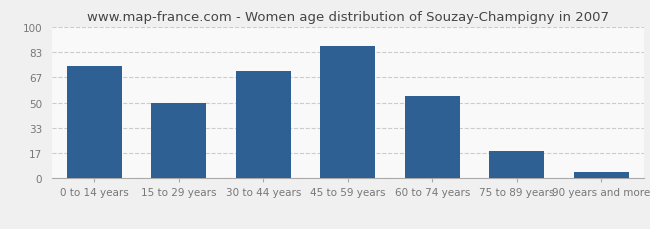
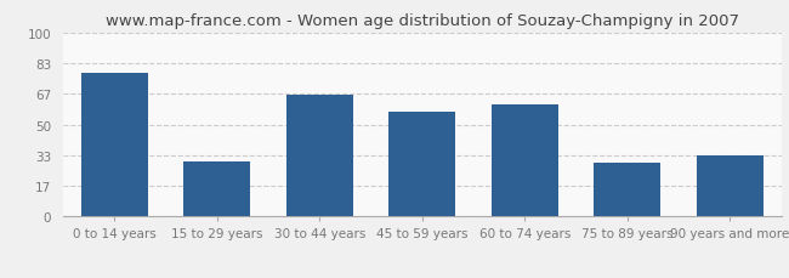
0 to 14 years: 74 -> 78
15 to 29 years: 50 -> 30
30 to 44 years: 71 -> 66
45 to 59 years: 87 -> 57
60 to 74 years: 54 -> 61
75 to 89 years: 18 -> 29
90 years and more: 4 -> 33
